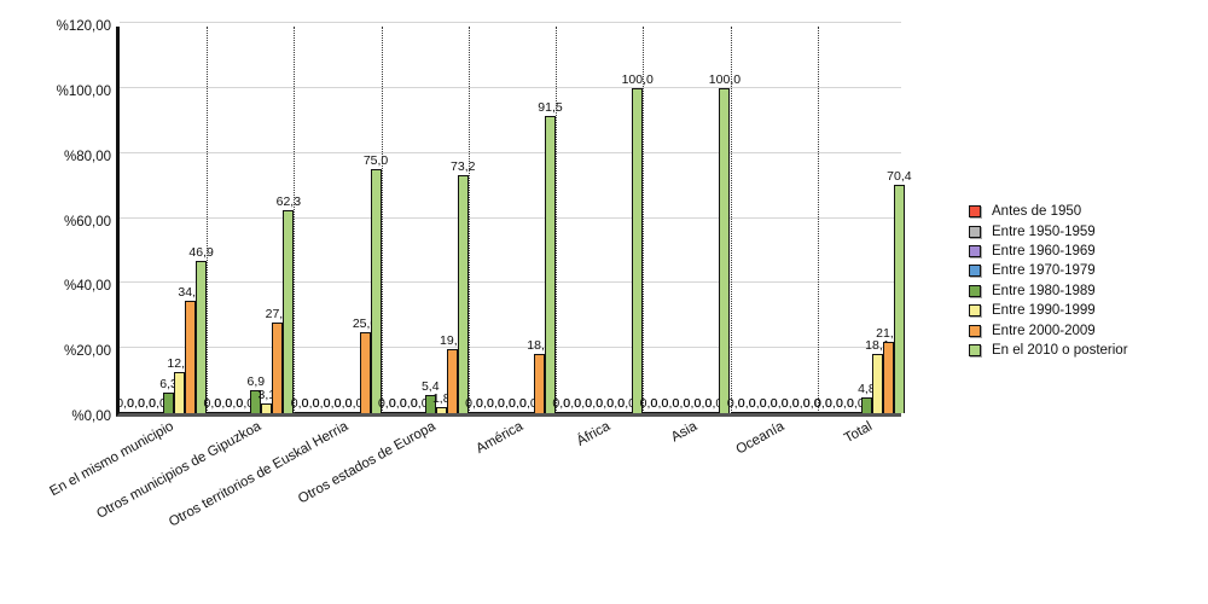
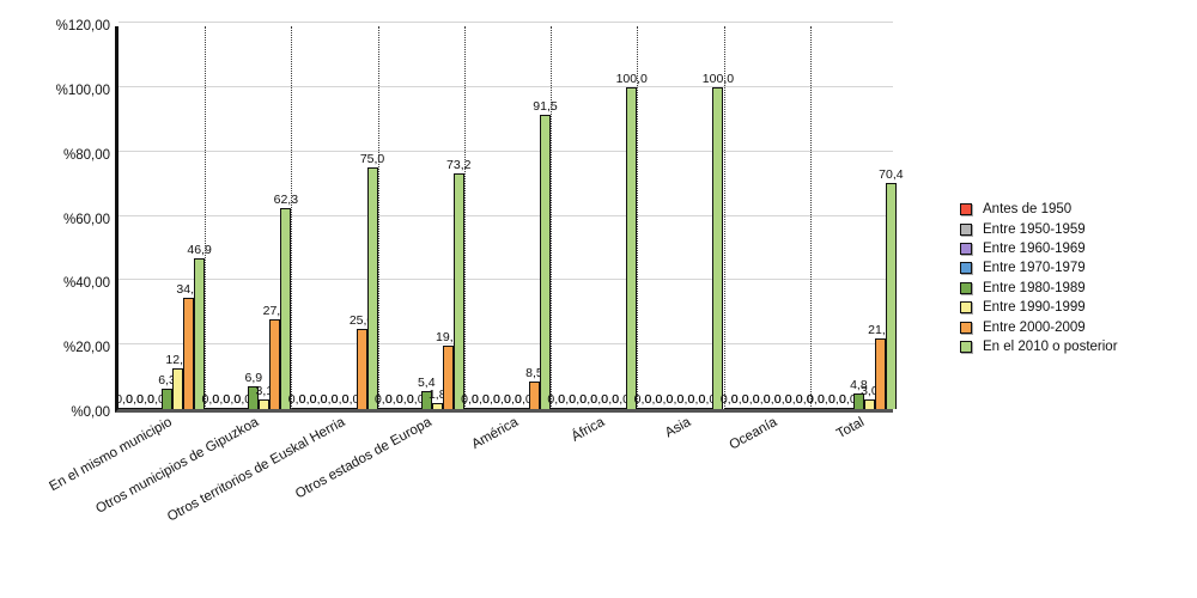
Entre 2000-2009/América: 18,1 -> 8,5
Entre 1990-1999/Total: 18,1 -> 3,0
